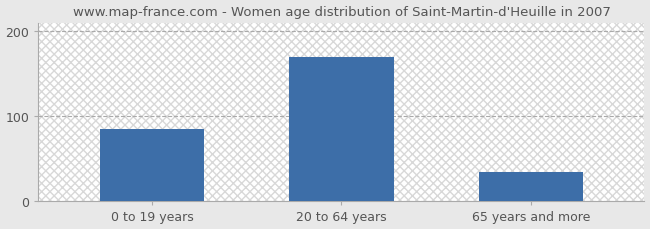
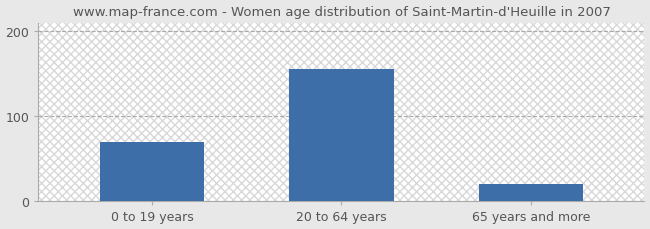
0 to 19 years: 85 -> 70
20 to 64 years: 170 -> 156
65 years and more: 35 -> 20
